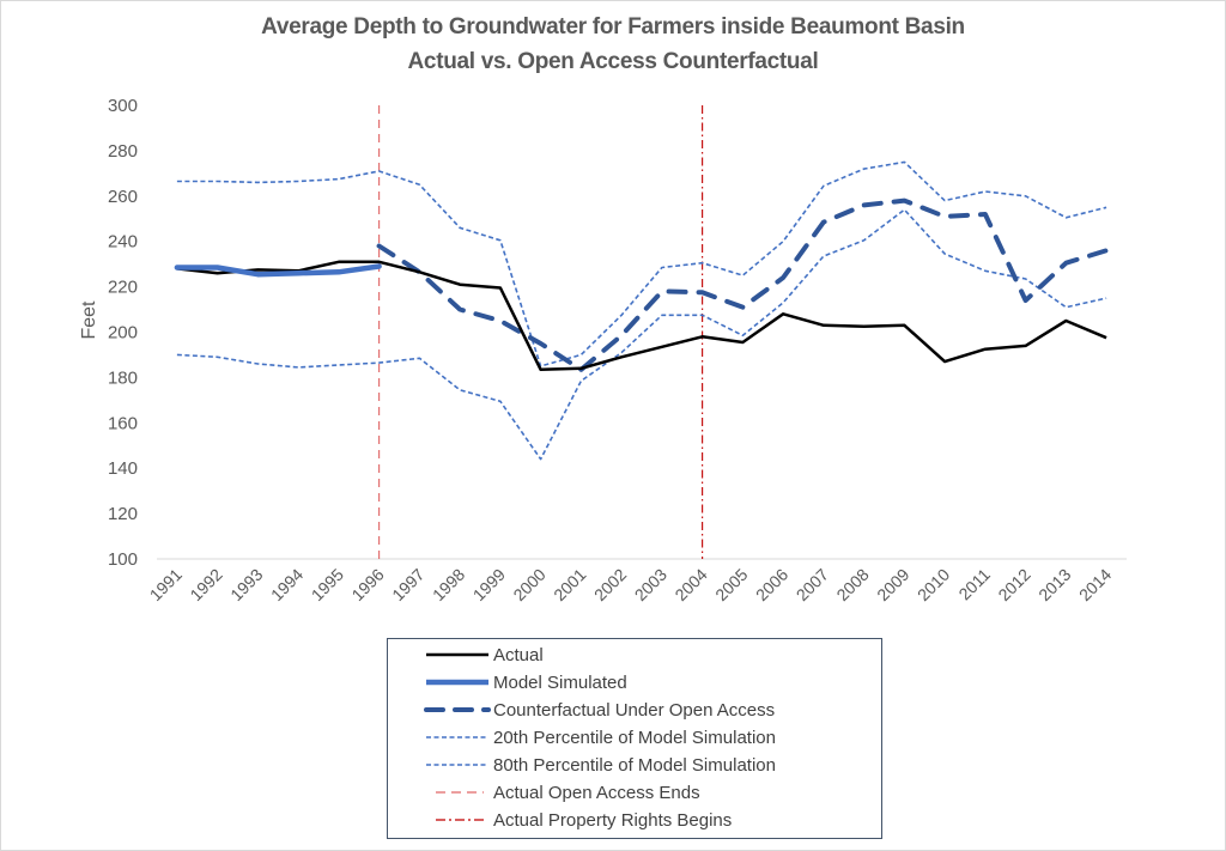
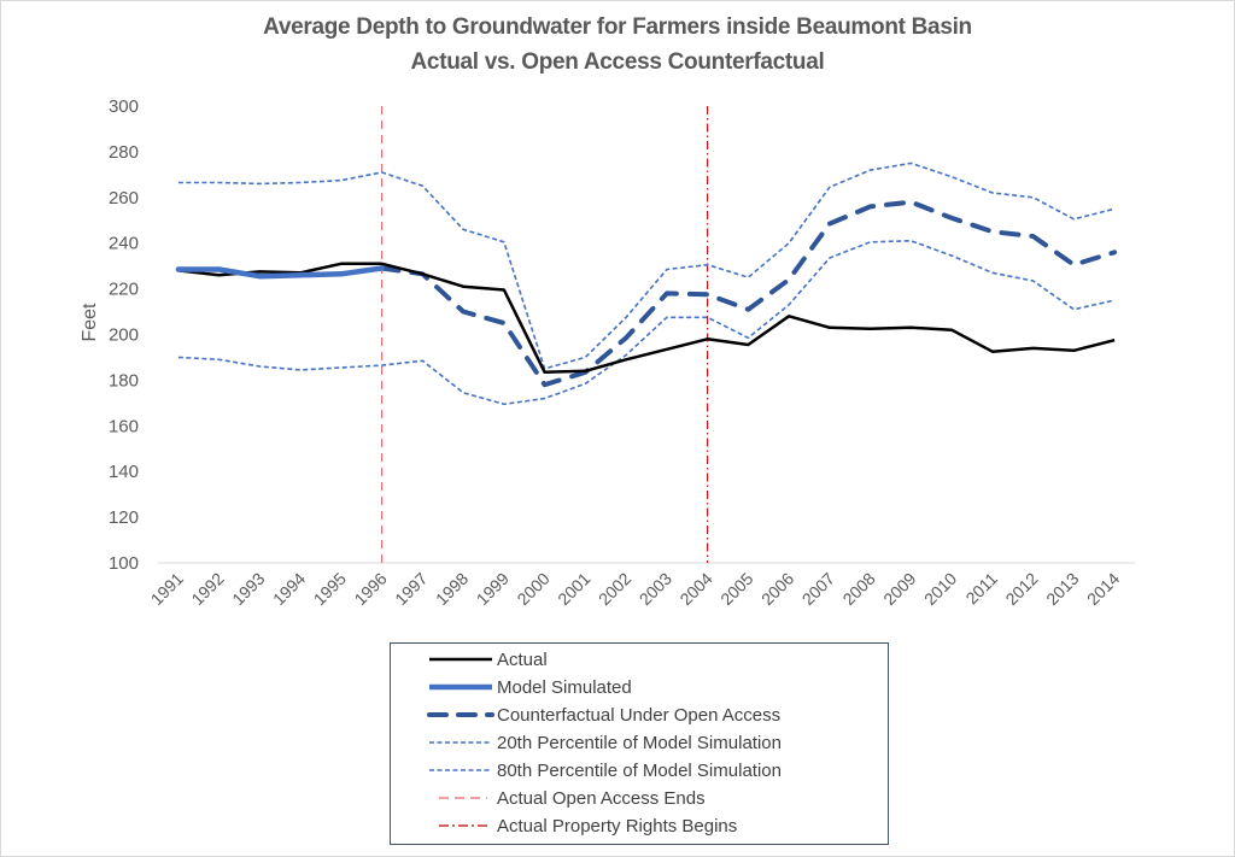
Counterfactual Under Open Access/1996: 238 -> 229
Counterfactual Under Open Access/2000: 195 -> 178
20th Percentile of Model Simulation/2000: 144 -> 172
20th Percentile of Model Simulation/2009: 254 -> 241
Actual/2010: 187 -> 202
80th Percentile of Model Simulation/2010: 258 -> 269
Counterfactual Under Open Access/2011: 252 -> 245
Counterfactual Under Open Access/2012: 214 -> 243
Actual/2013: 205 -> 193
